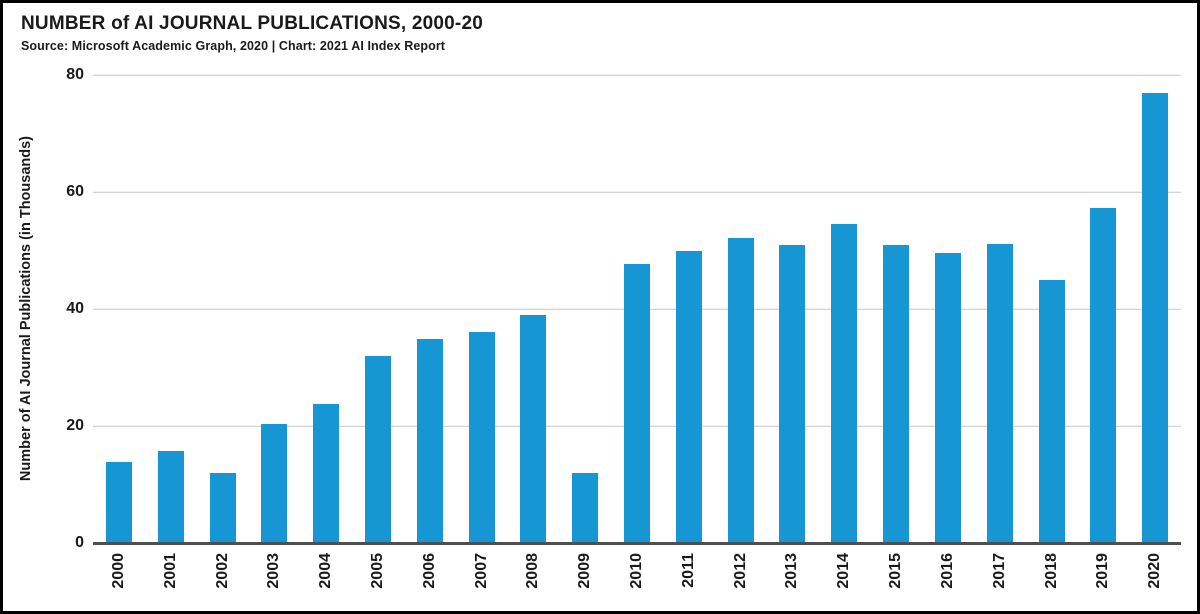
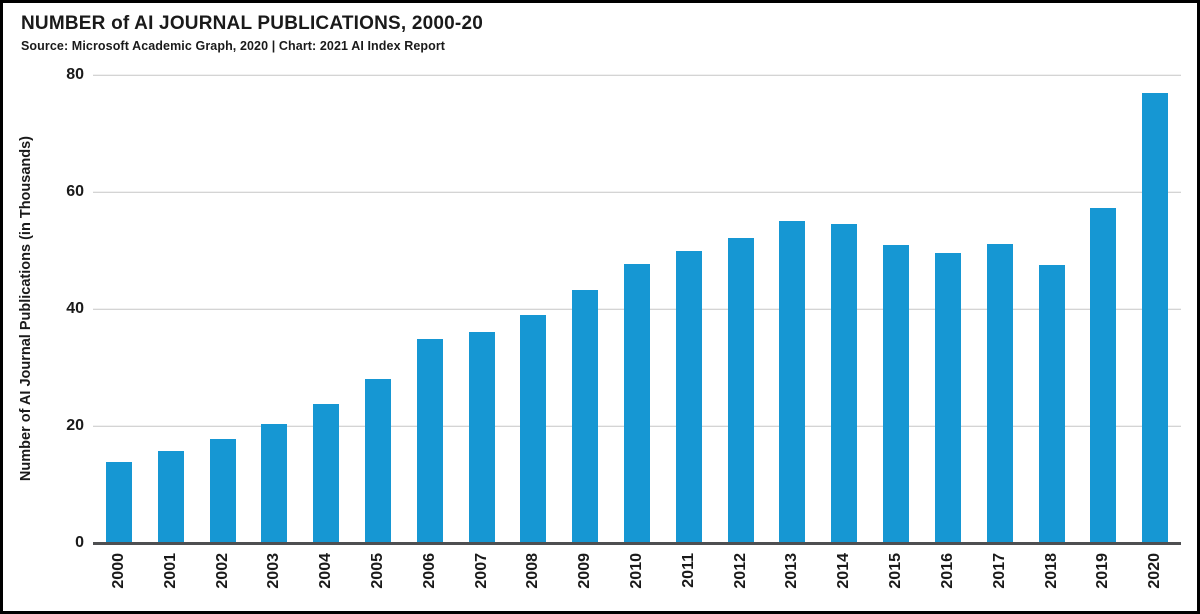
2002: 12 -> 18
2005: 32 -> 28
2009: 12 -> 43
2013: 51 -> 55
2018: 45 -> 48
